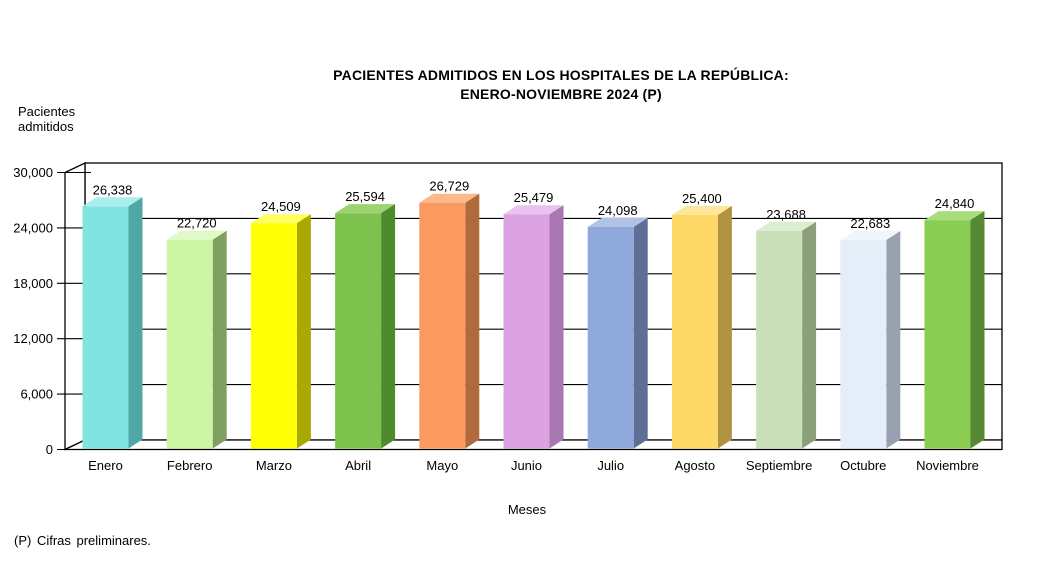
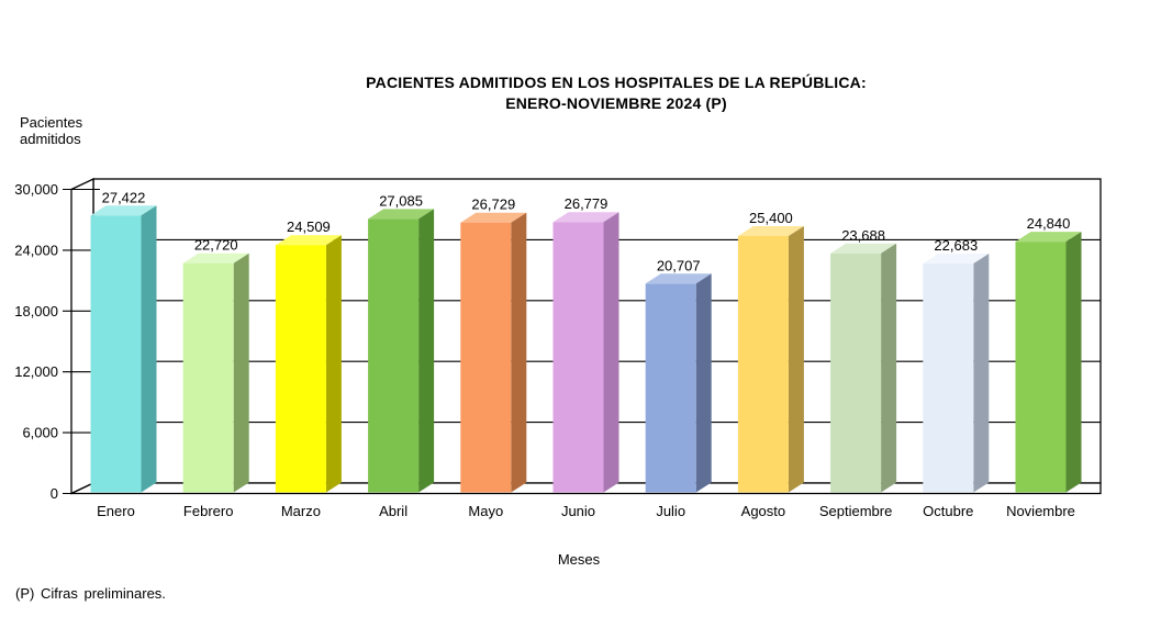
Enero: 26,338 -> 27,422
Abril: 25,594 -> 27,085
Junio: 25,479 -> 26,779
Julio: 24,098 -> 20,707
